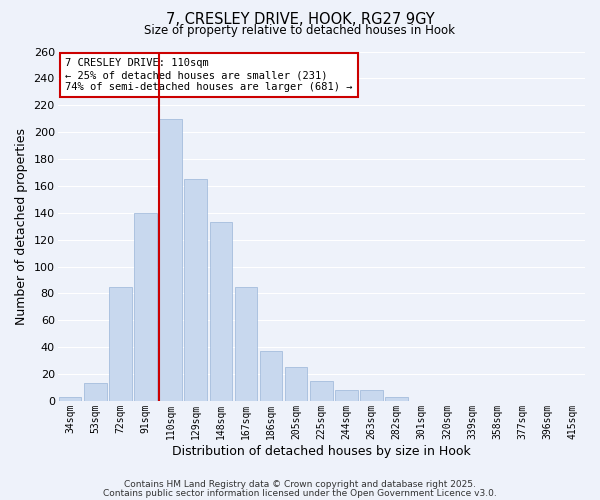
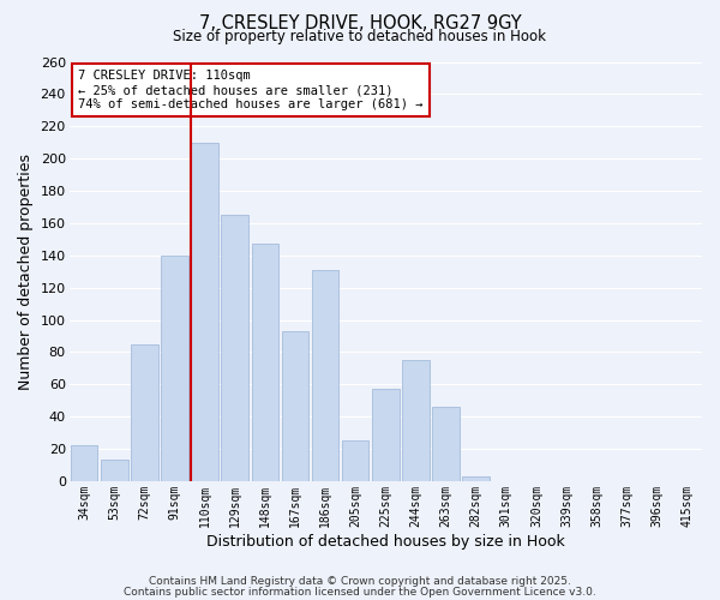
34sqm: 3 -> 22
148sqm: 133 -> 147
167sqm: 85 -> 93
186sqm: 37 -> 131
225sqm: 15 -> 57
244sqm: 8 -> 75
263sqm: 8 -> 46
